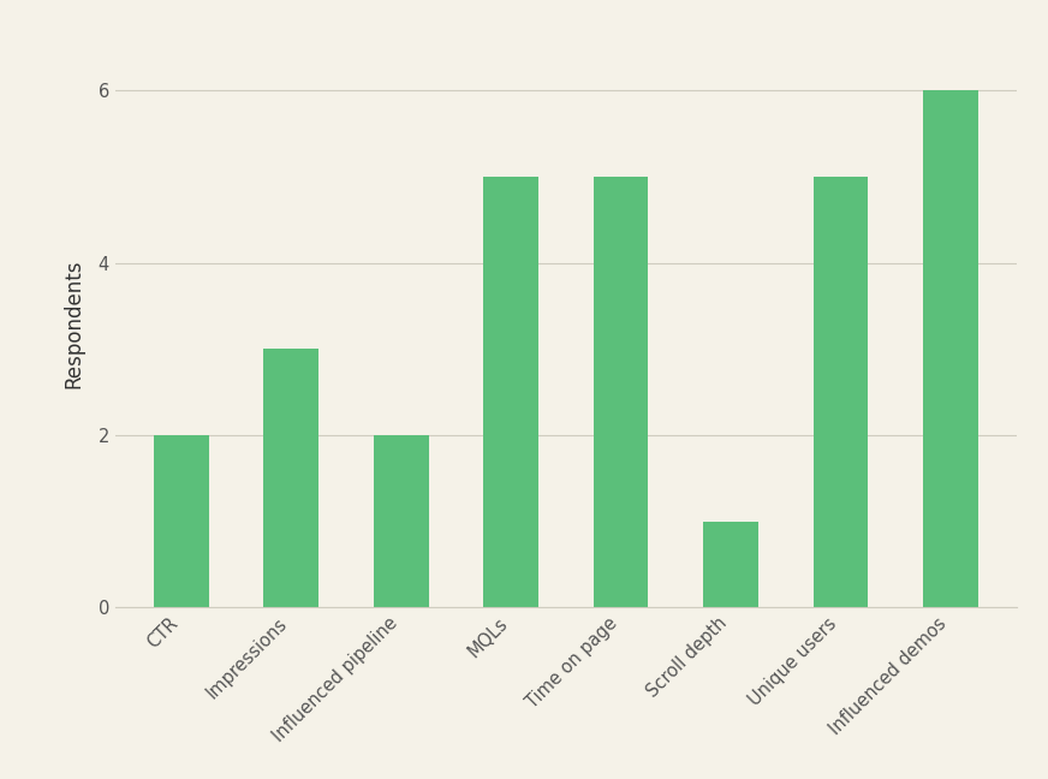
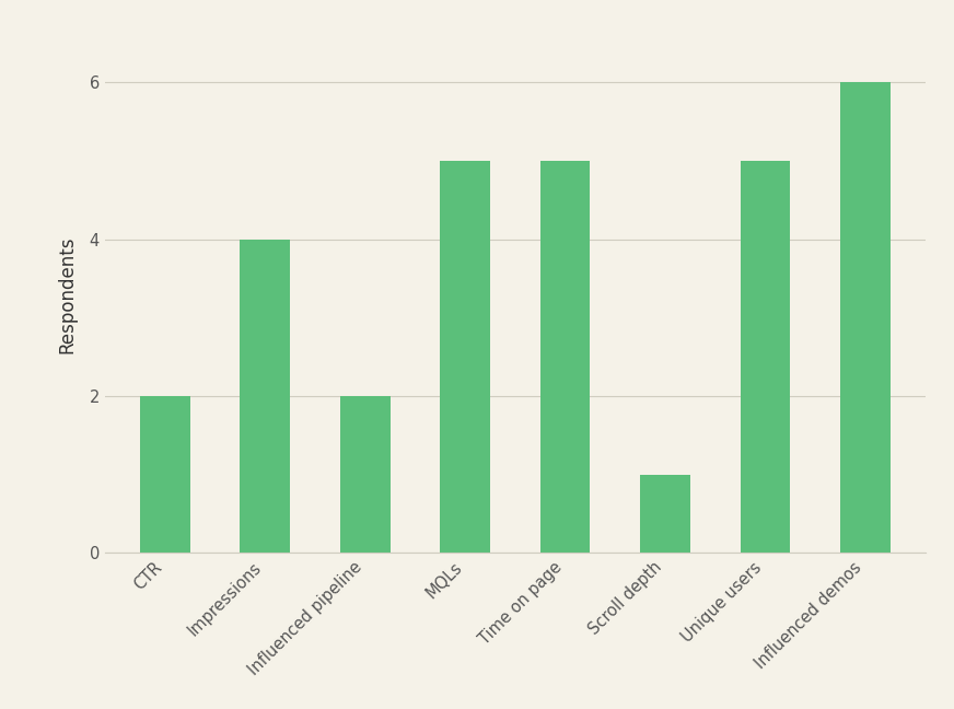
Impressions: 3 -> 4
